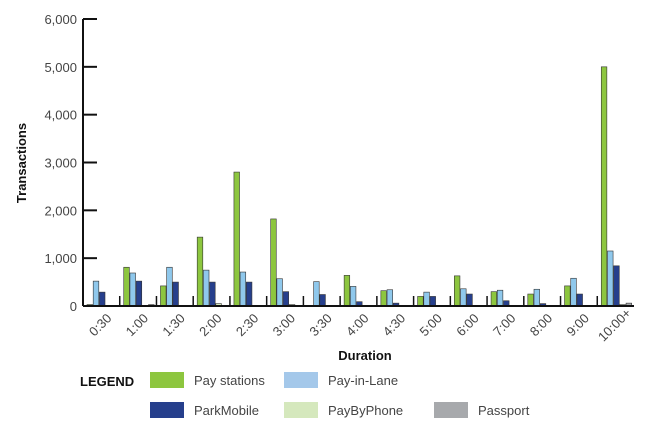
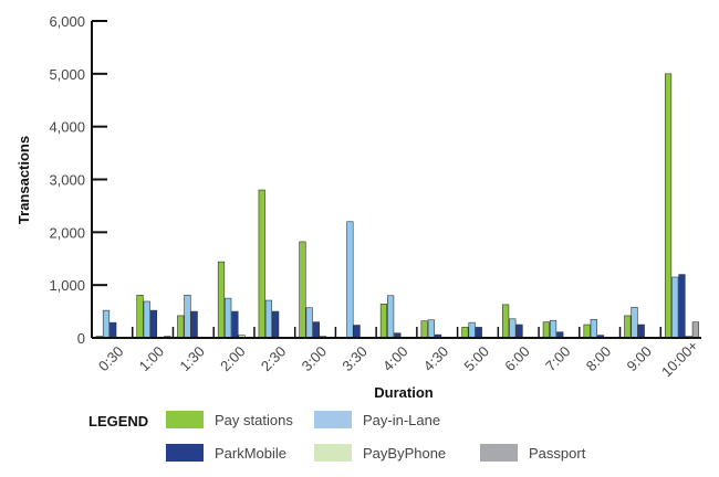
Pay-in-Lane/3:30: 500 -> 2200
Pay-in-Lane/4:00: 400 -> 800
ParkMobile/10:00+: 800 -> 1200
Passport/10:00+: 100 -> 300
